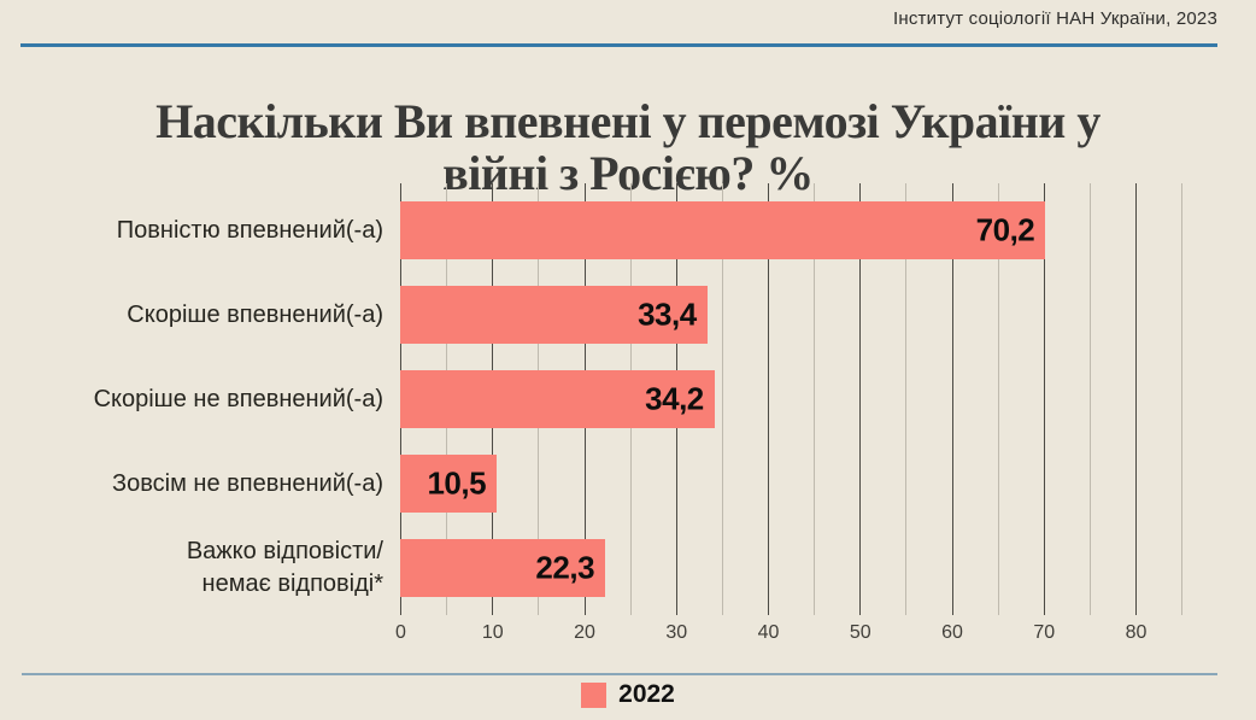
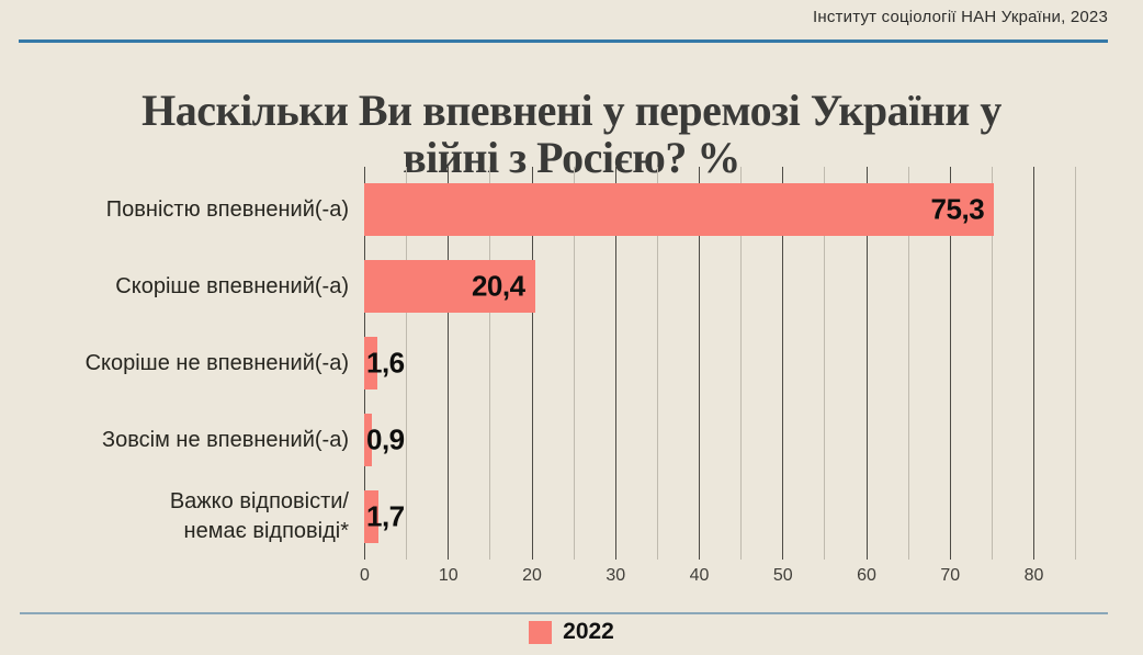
Повністю впевнений(-а): 70,2 -> 75,3
Скоріше впевнений(-а): 33,4 -> 20,4
Скоріше не впевнений(-а): 34,2 -> 1,6
Зовсім не впевнений(-а): 10,5 -> 0,9
Важко відповісти/ немає відповіді*: 22,3 -> 1,7
